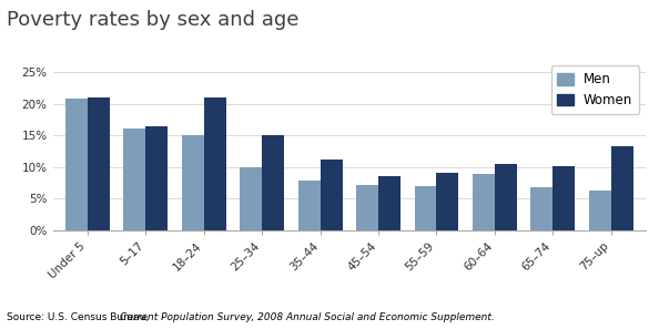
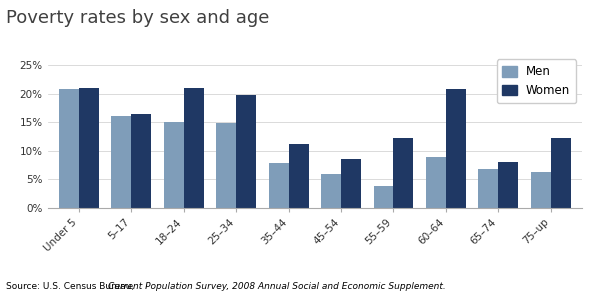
Men/25–34: 9.9% -> 14.8%
Women/25–34: 15.1% -> 19.8%
Men/45–54: 7.1% -> 6.0%
Men/55–59: 7.0% -> 3.8%
Women/55–59: 9.1% -> 12.2%
Women/60–64: 10.5% -> 20.8%
Women/65–74: 10.2% -> 8.0%
Women/75–up: 13.2% -> 12.2%
